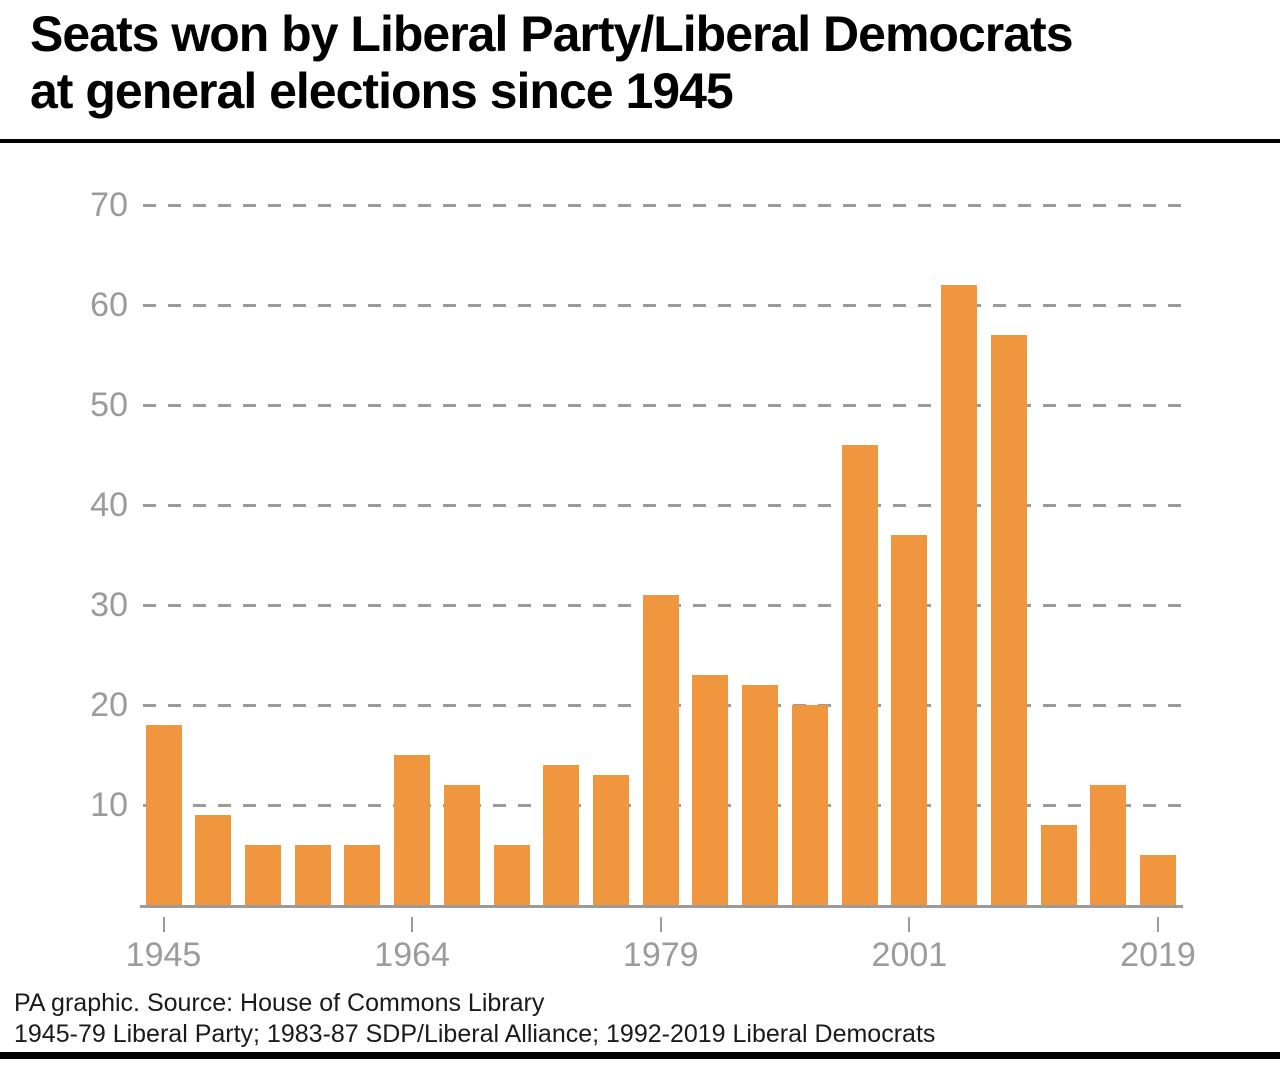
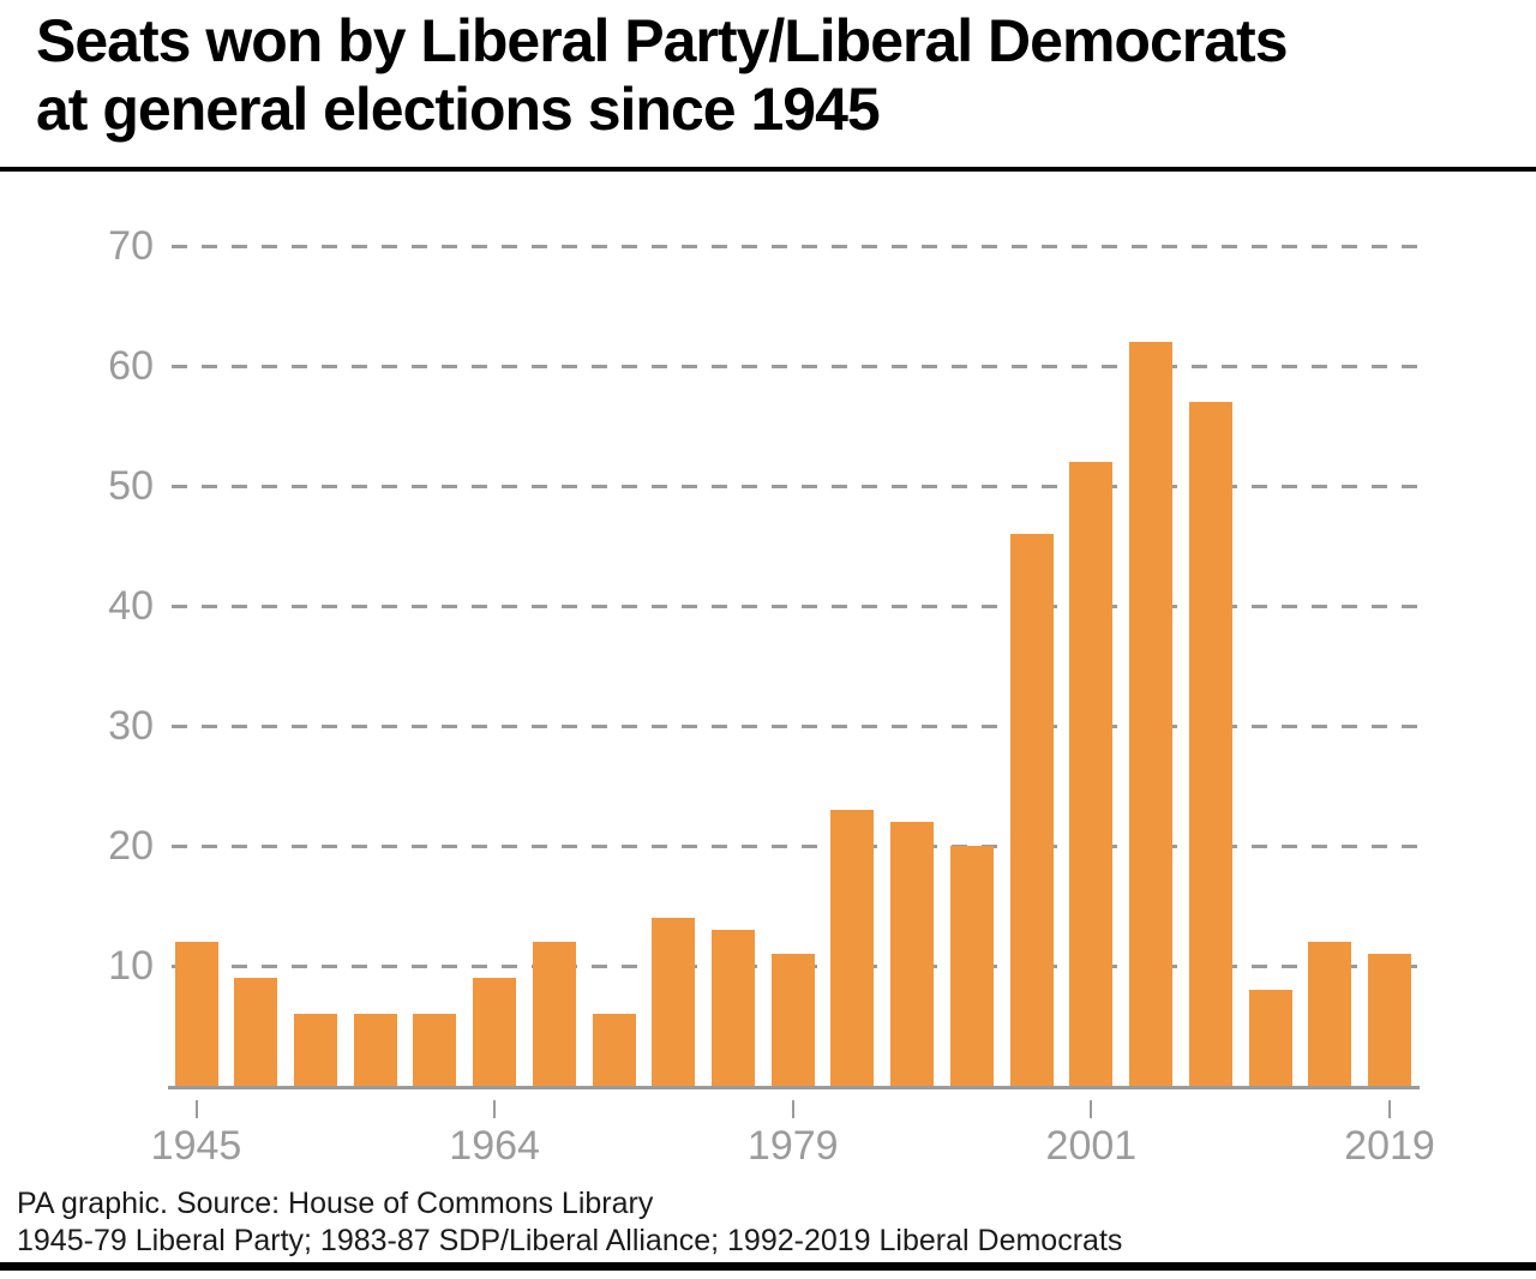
1945: 18 -> 12
1964: 15 -> 9
1979: 31 -> 11
2001: 37 -> 52
2019: 5 -> 11
